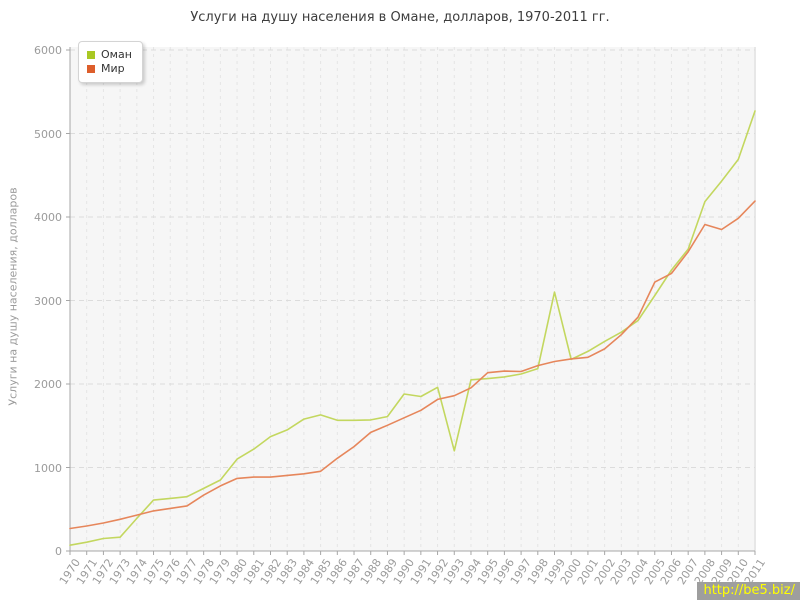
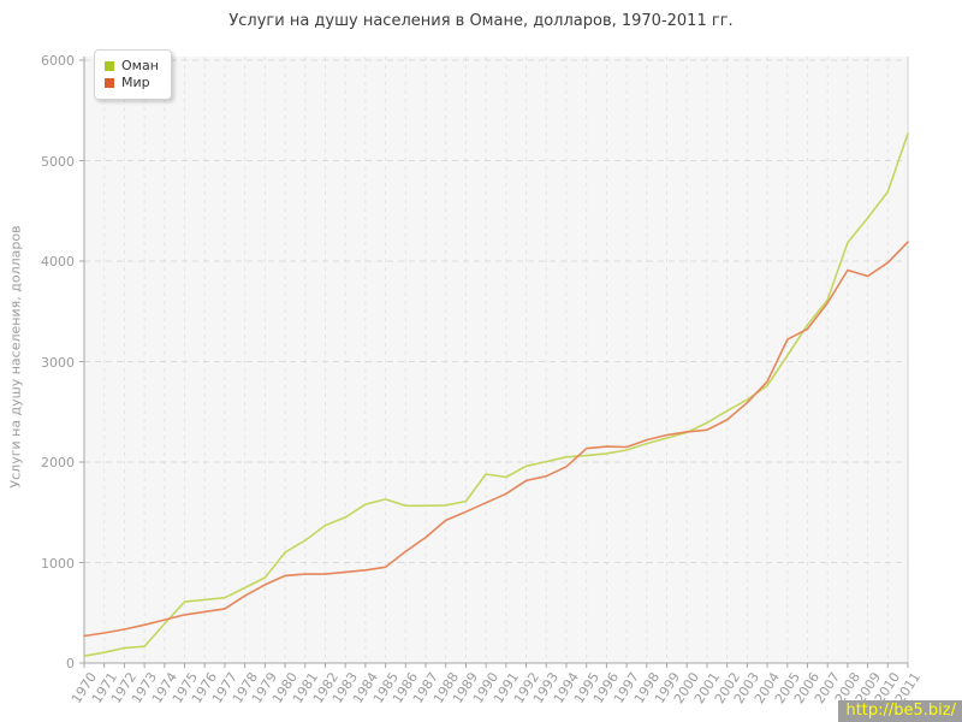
Оман/1993: 1200 -> 2000
Оман/1999: 3100 -> 2200
